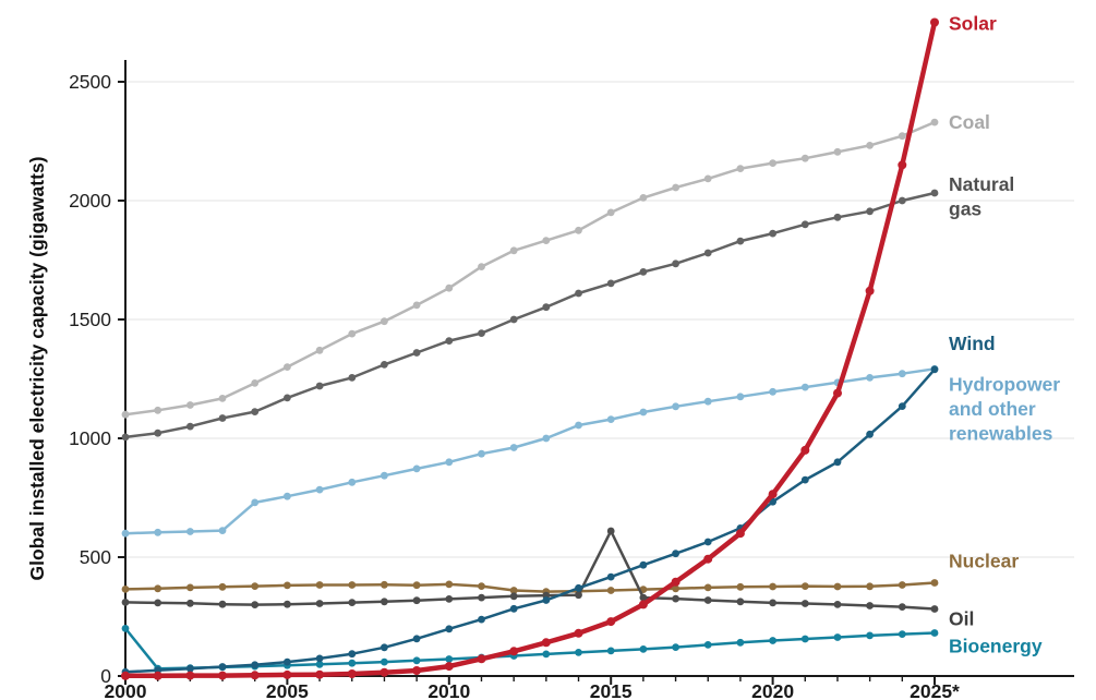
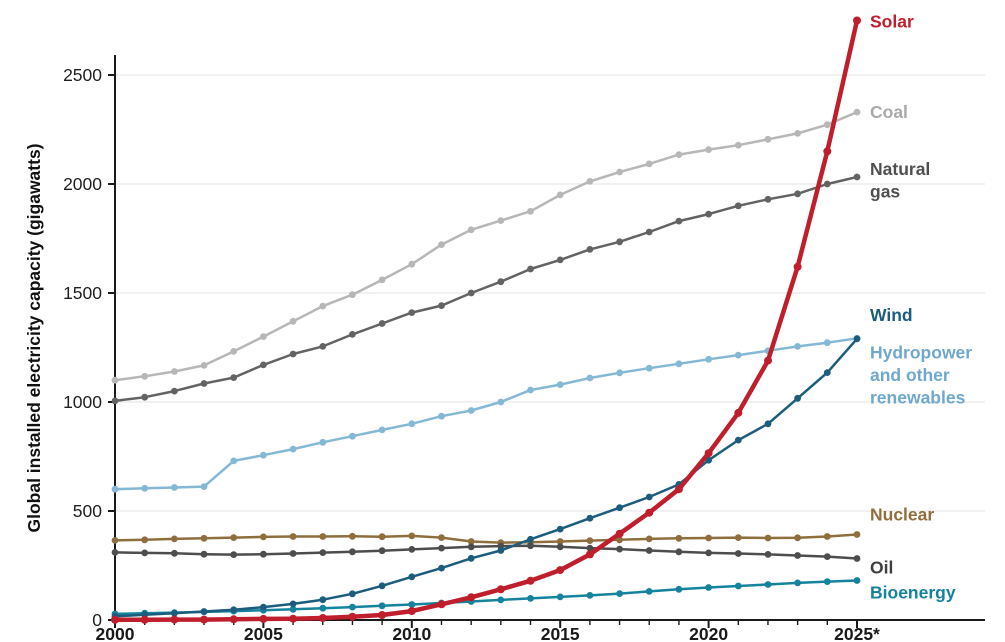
Bioenergy/2000: 200 -> 30
Oil/2015: 610 -> 340
